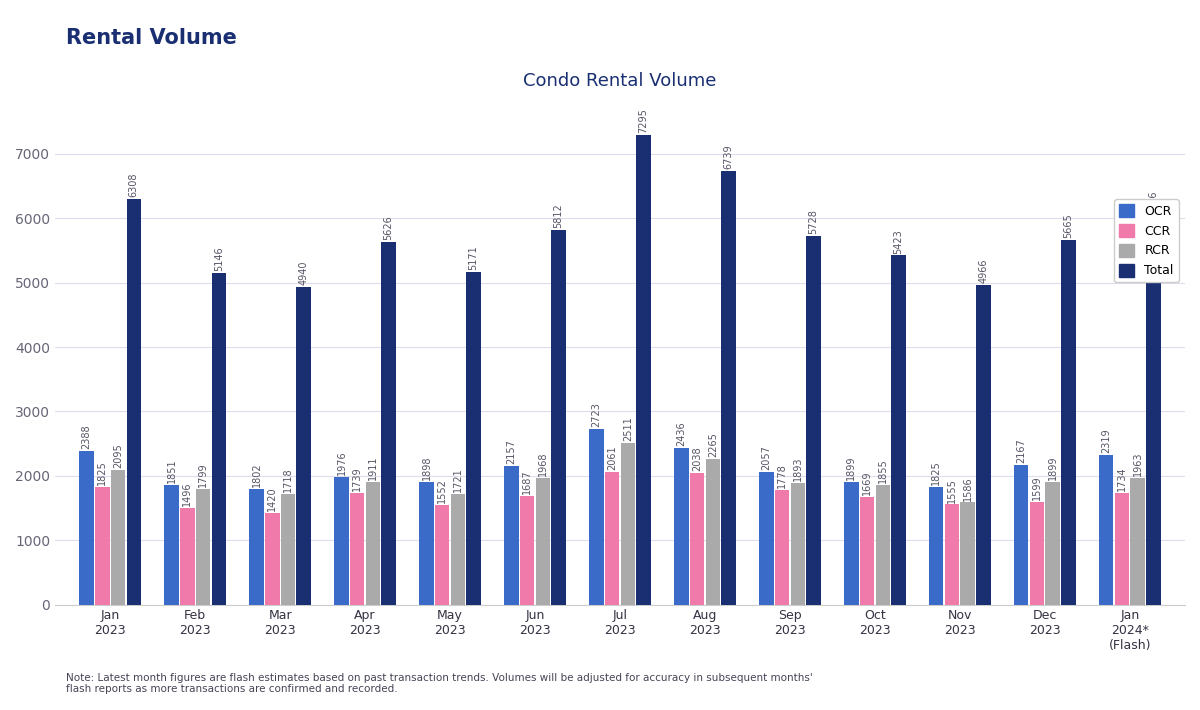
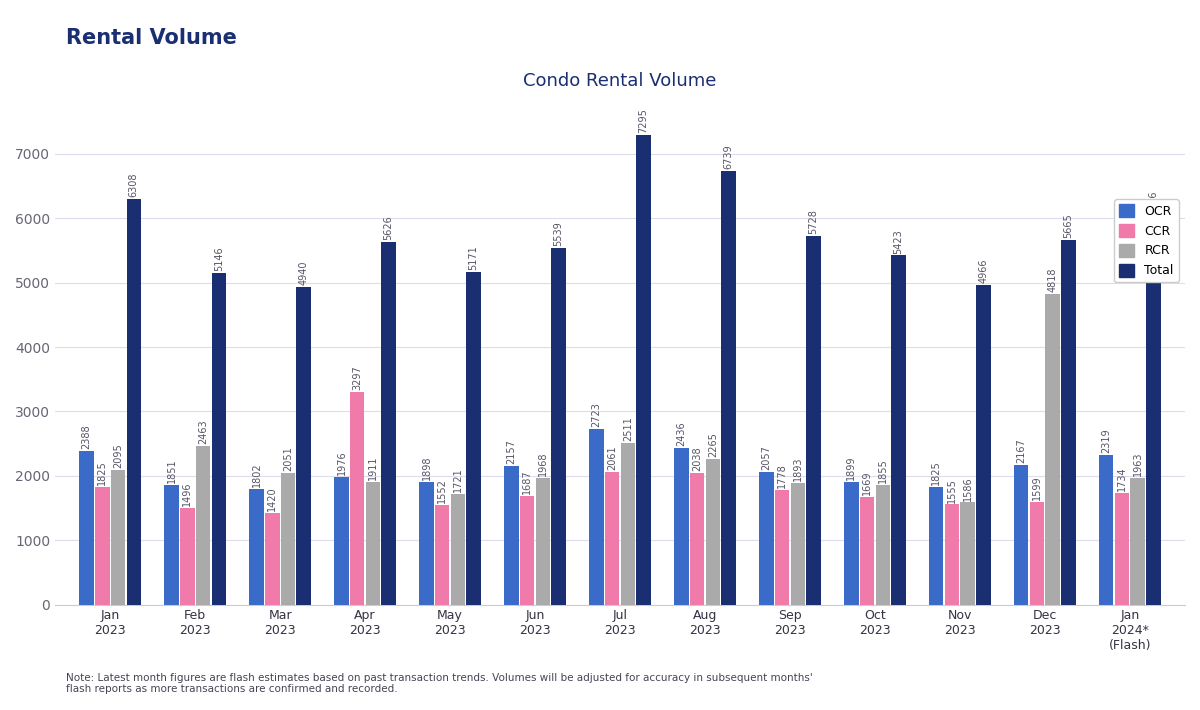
RCR/Feb 2023: 1799 -> 2463
RCR/Mar 2023: 1718 -> 2051
CCR/Apr 2023: 1739 -> 3297
Total/Jun 2023: 5812 -> 5539
RCR/Dec 2023: 1899 -> 4818
